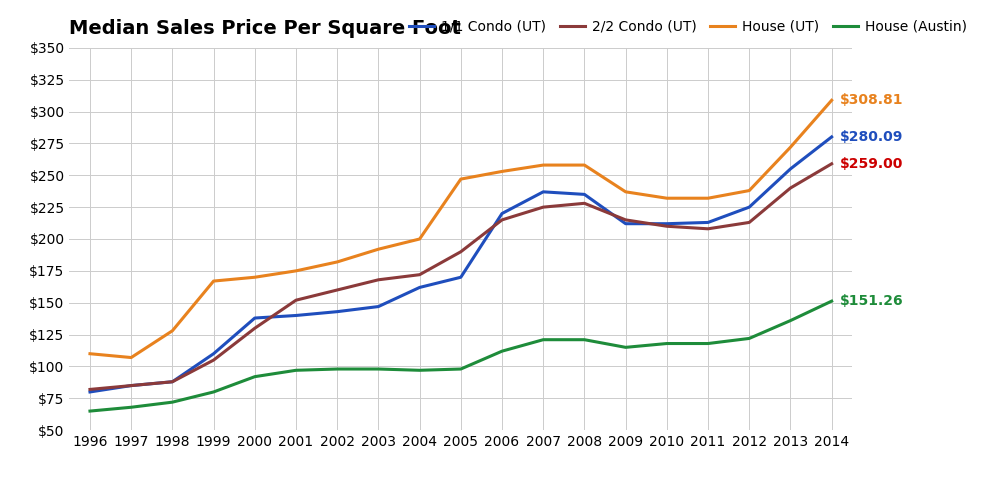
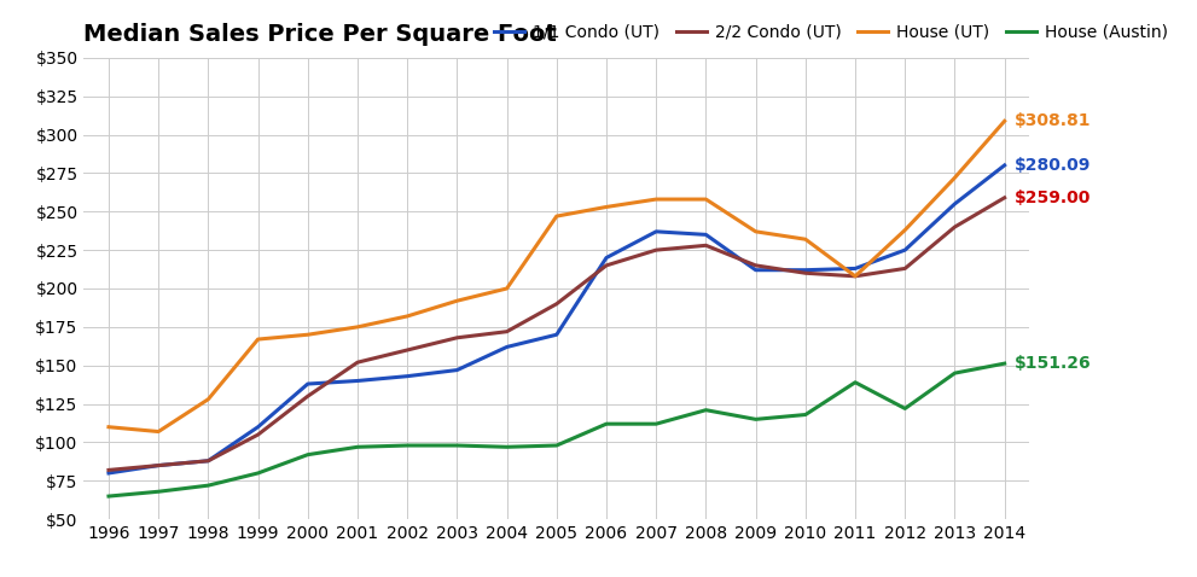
House (Austin)/2007: $121 -> $112
House (UT)/2011: $232 -> $208
House (Austin)/2011: $118 -> $139
House (Austin)/2013: $136 -> $145
